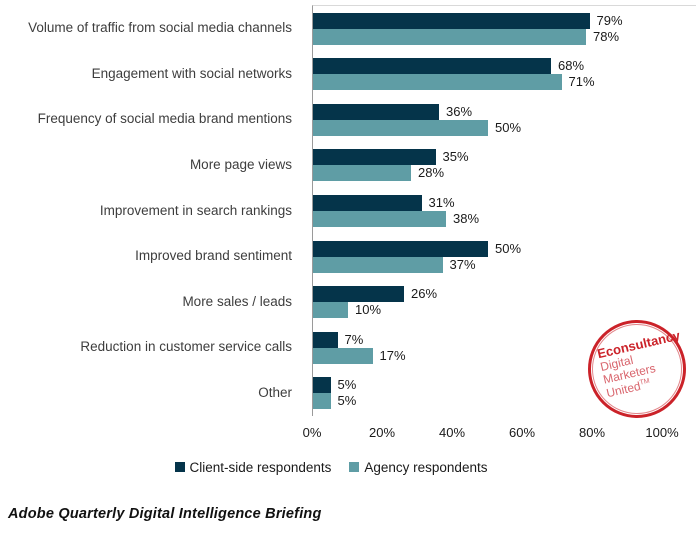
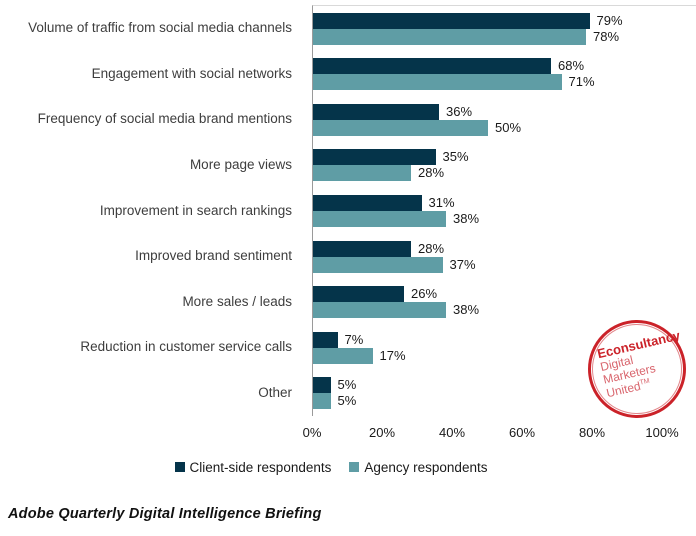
Client-side respondents/Improved brand sentiment: 50% -> 28%
Agency respondents/More sales / leads: 10% -> 38%
